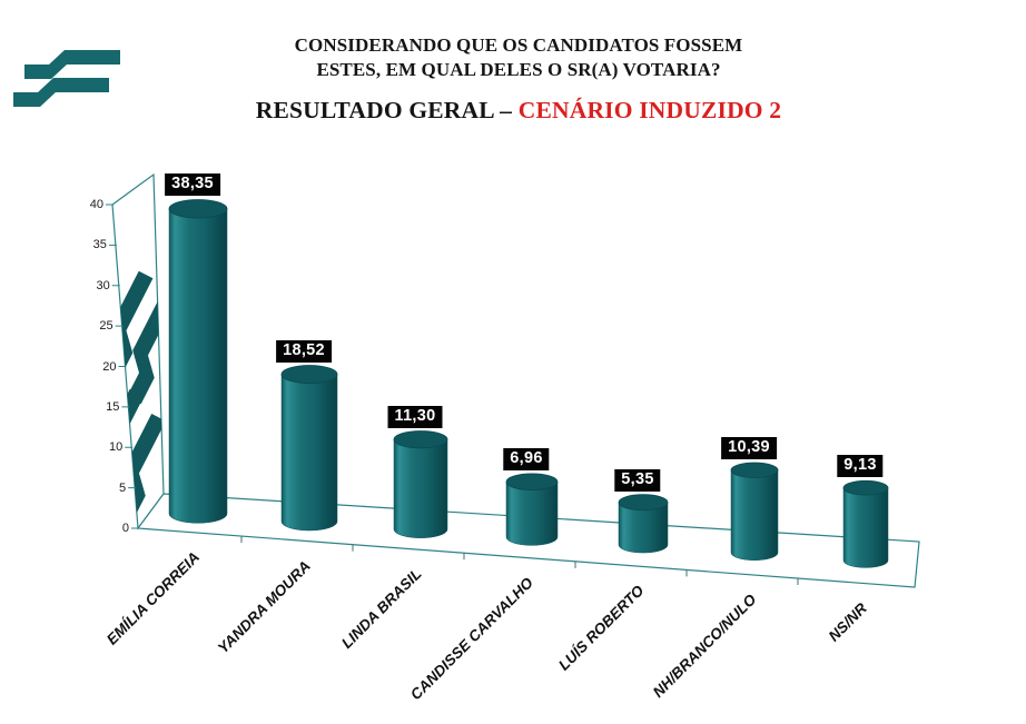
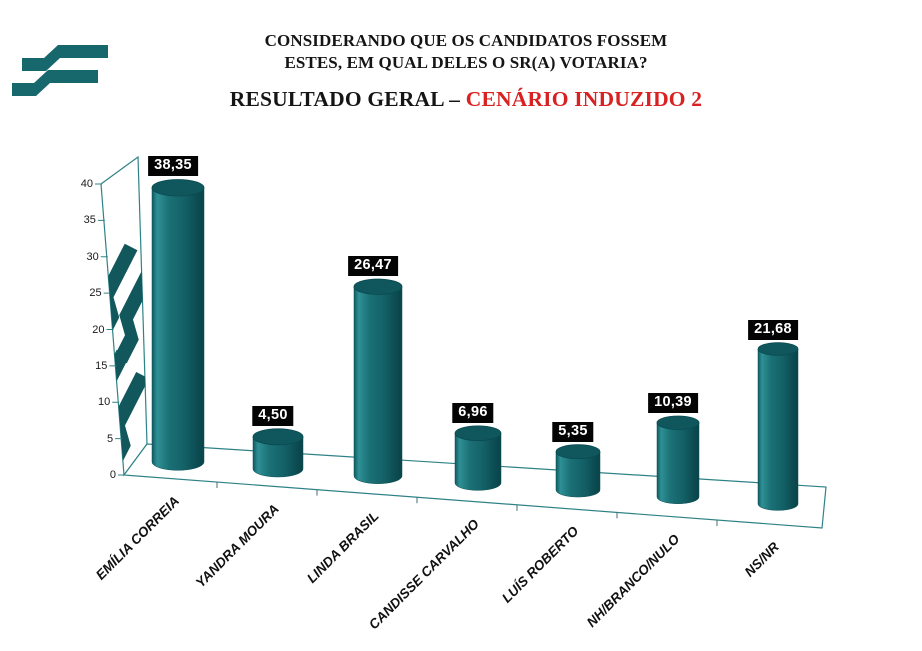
YANDRA MOURA: 18,52 -> 4,50
LINDA BRASIL: 11,30 -> 26,47
NS/NR: 9,13 -> 21,68
